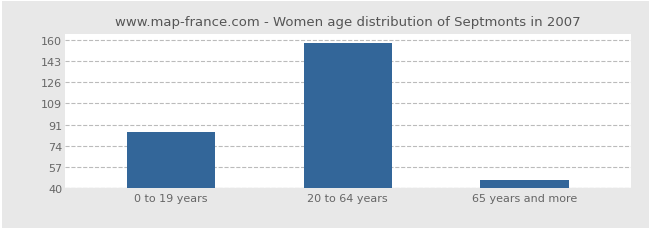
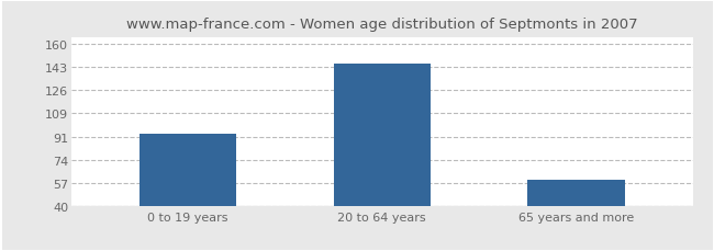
0 to 19 years: 85 -> 93
20 to 64 years: 157 -> 145
65 years and more: 46 -> 59
